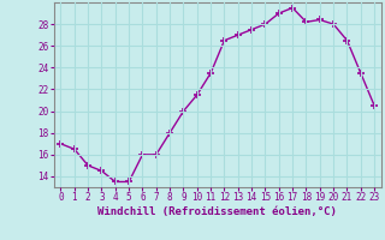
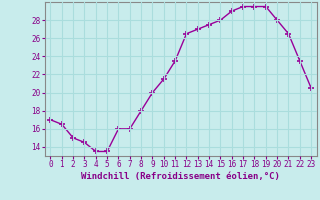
18: 28.2 -> 29.5
19: 28.4 -> 29.5
